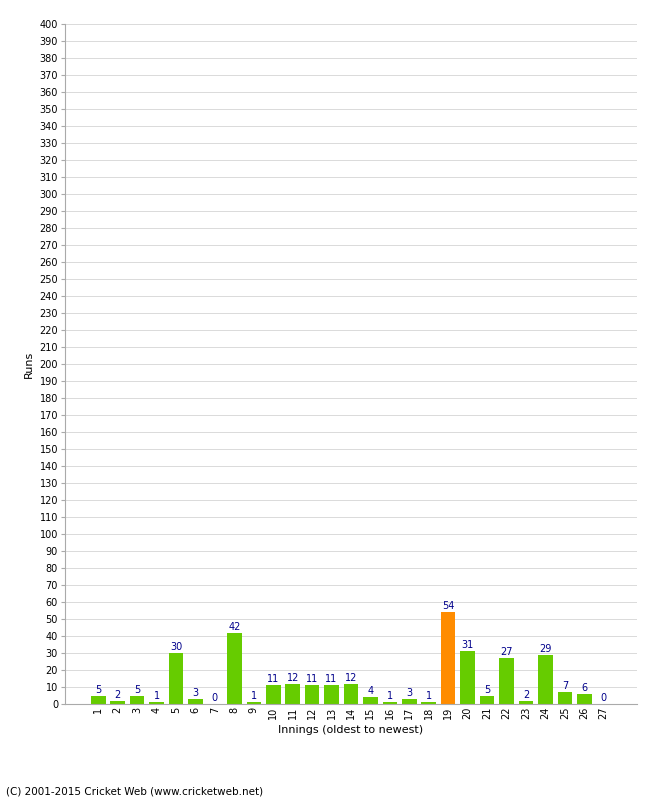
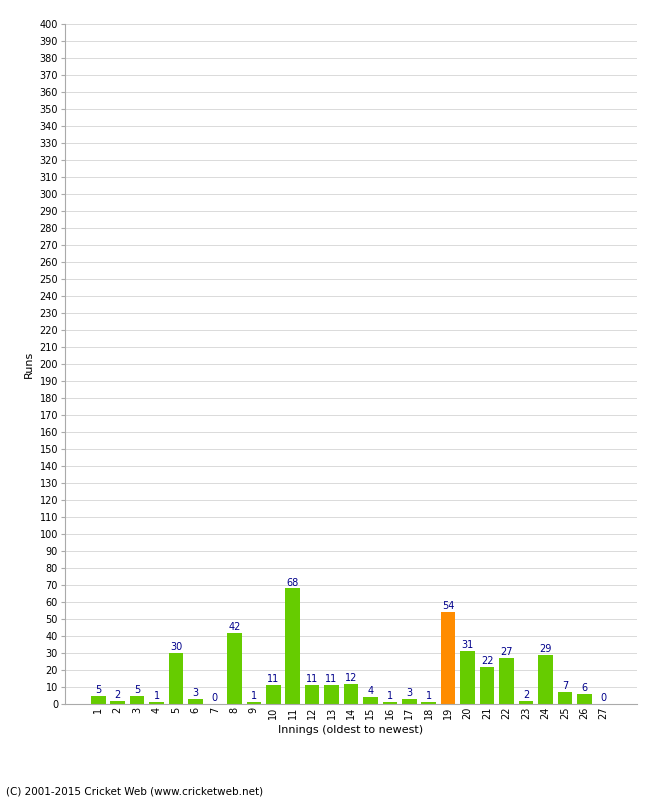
11: 12 -> 68
21: 5 -> 22
